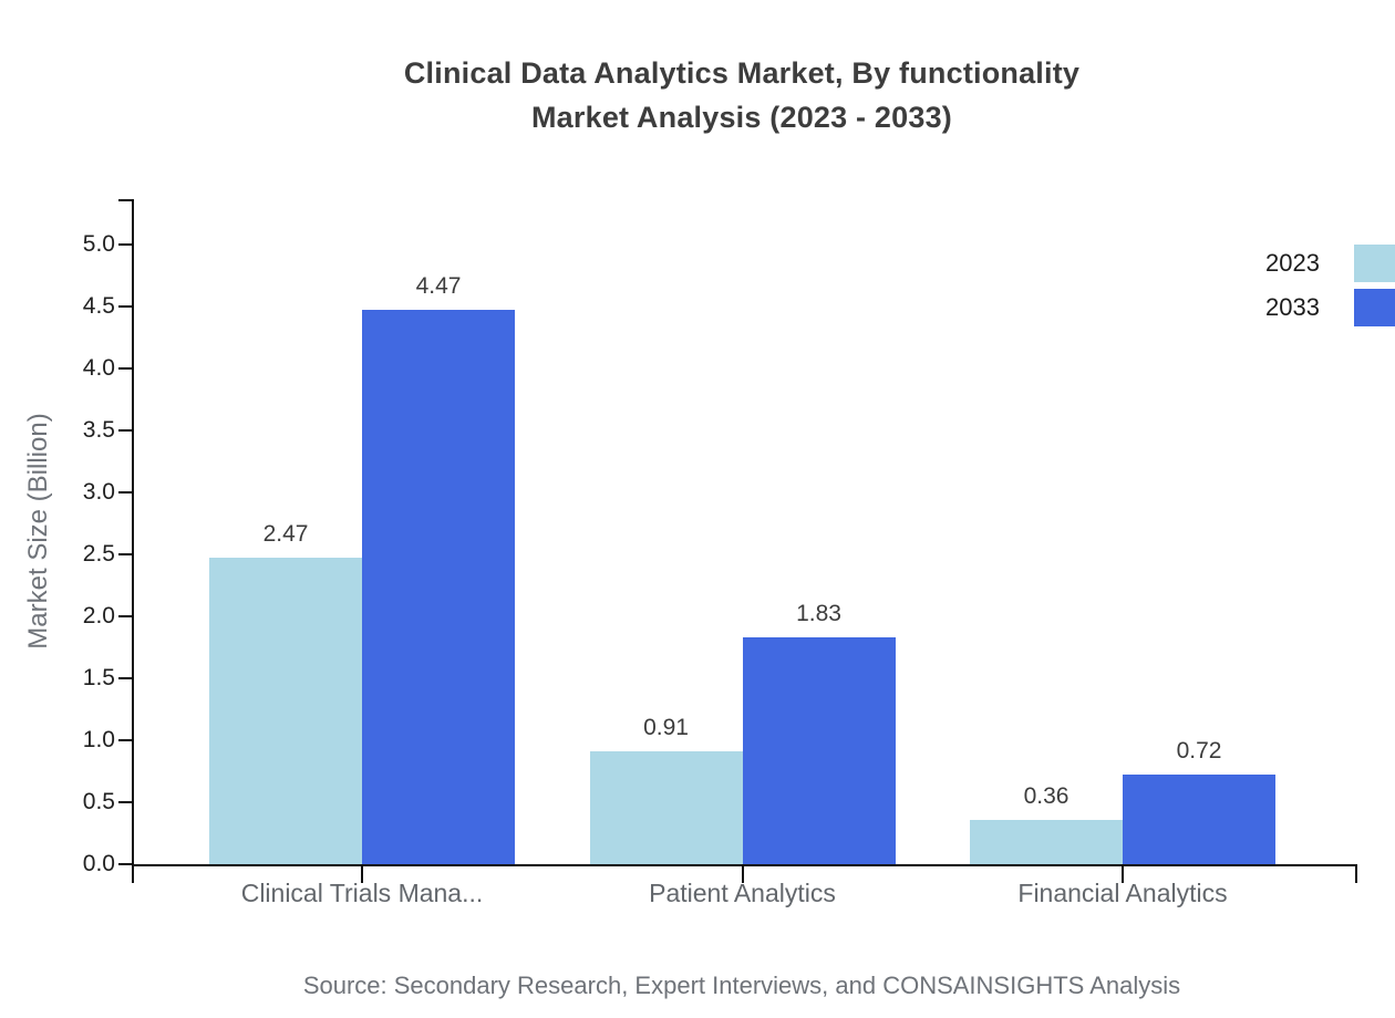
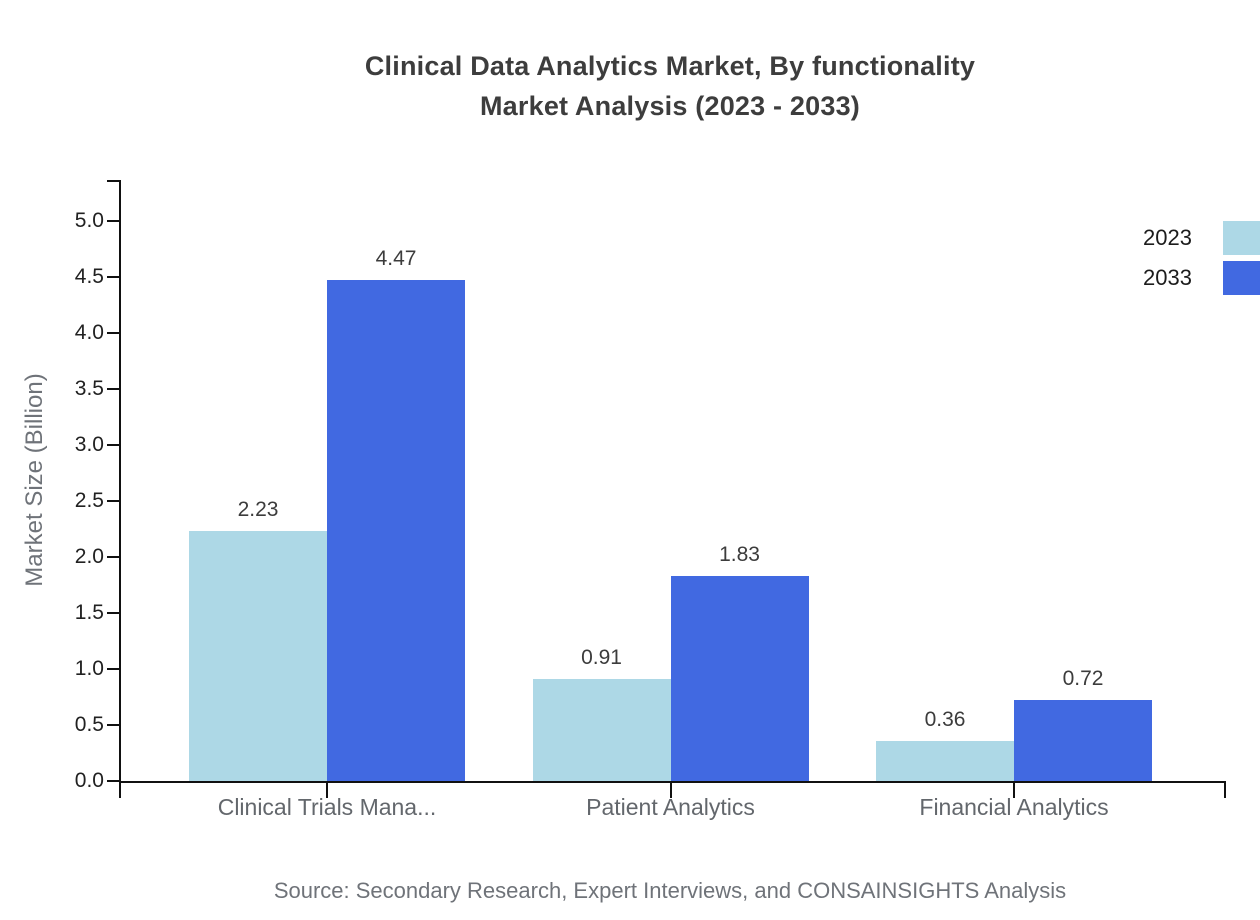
2023/Clinical Trials Mana...: 2.47 -> 2.23
